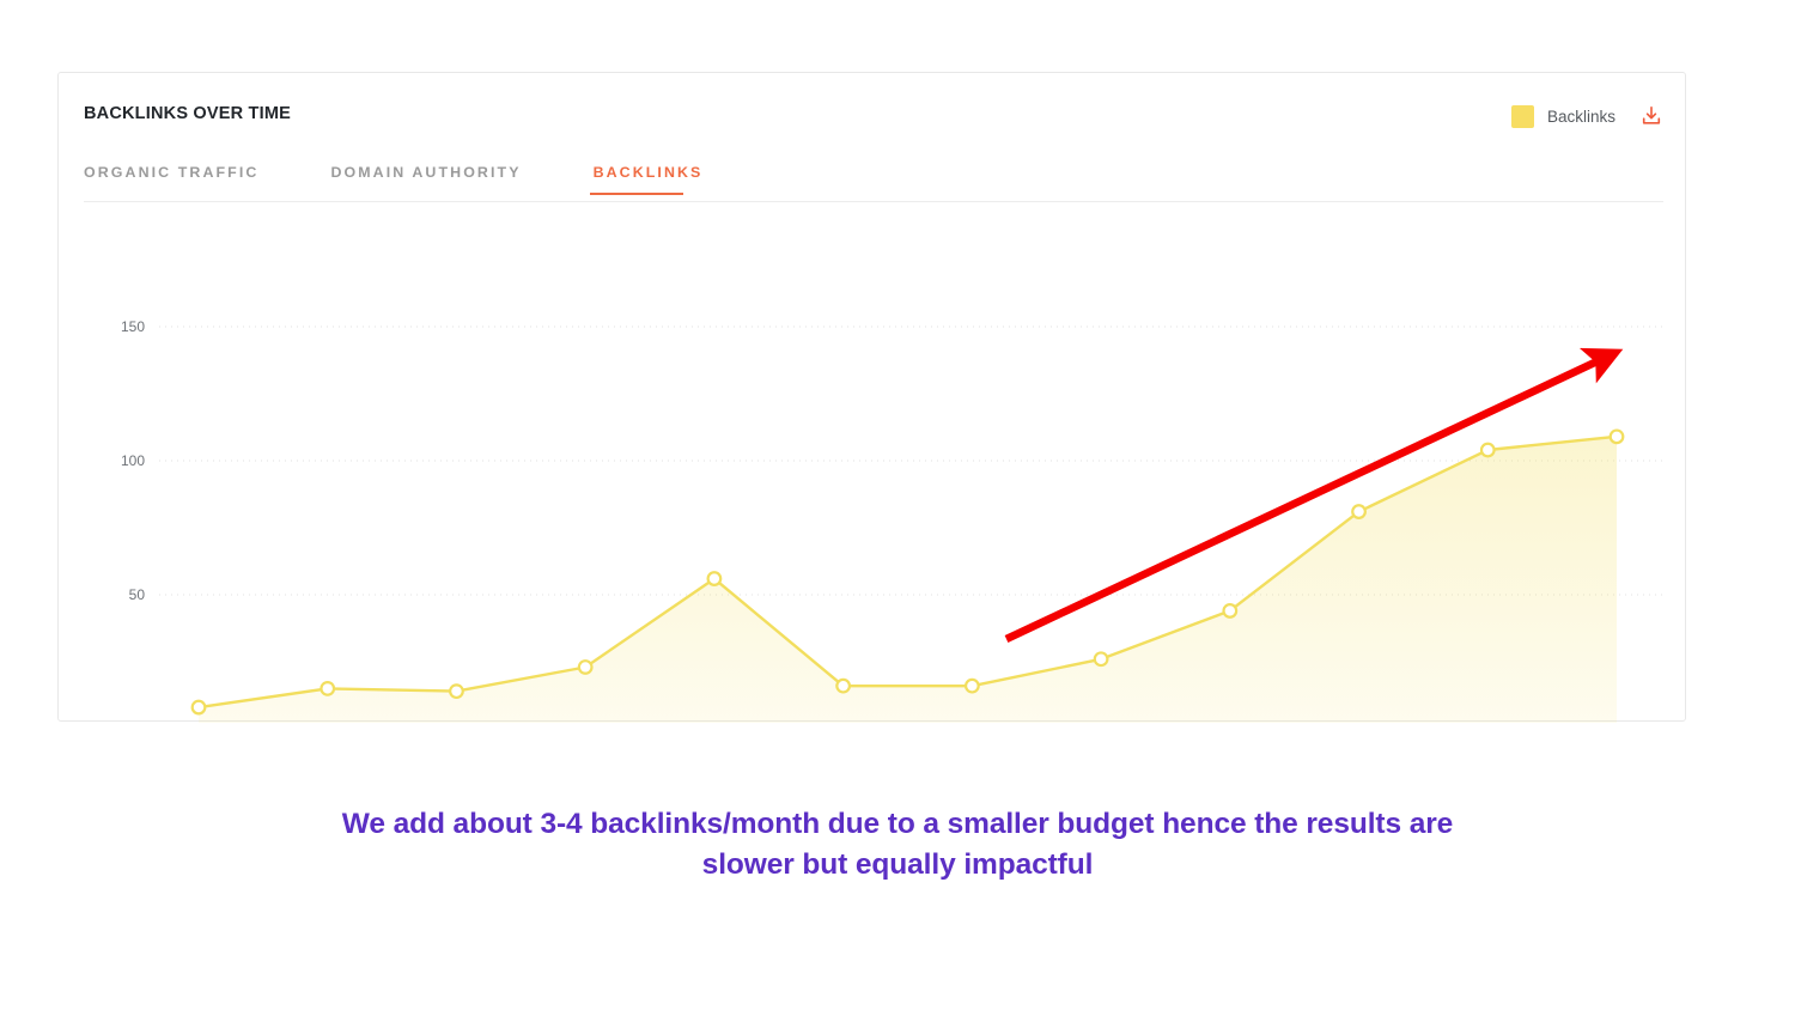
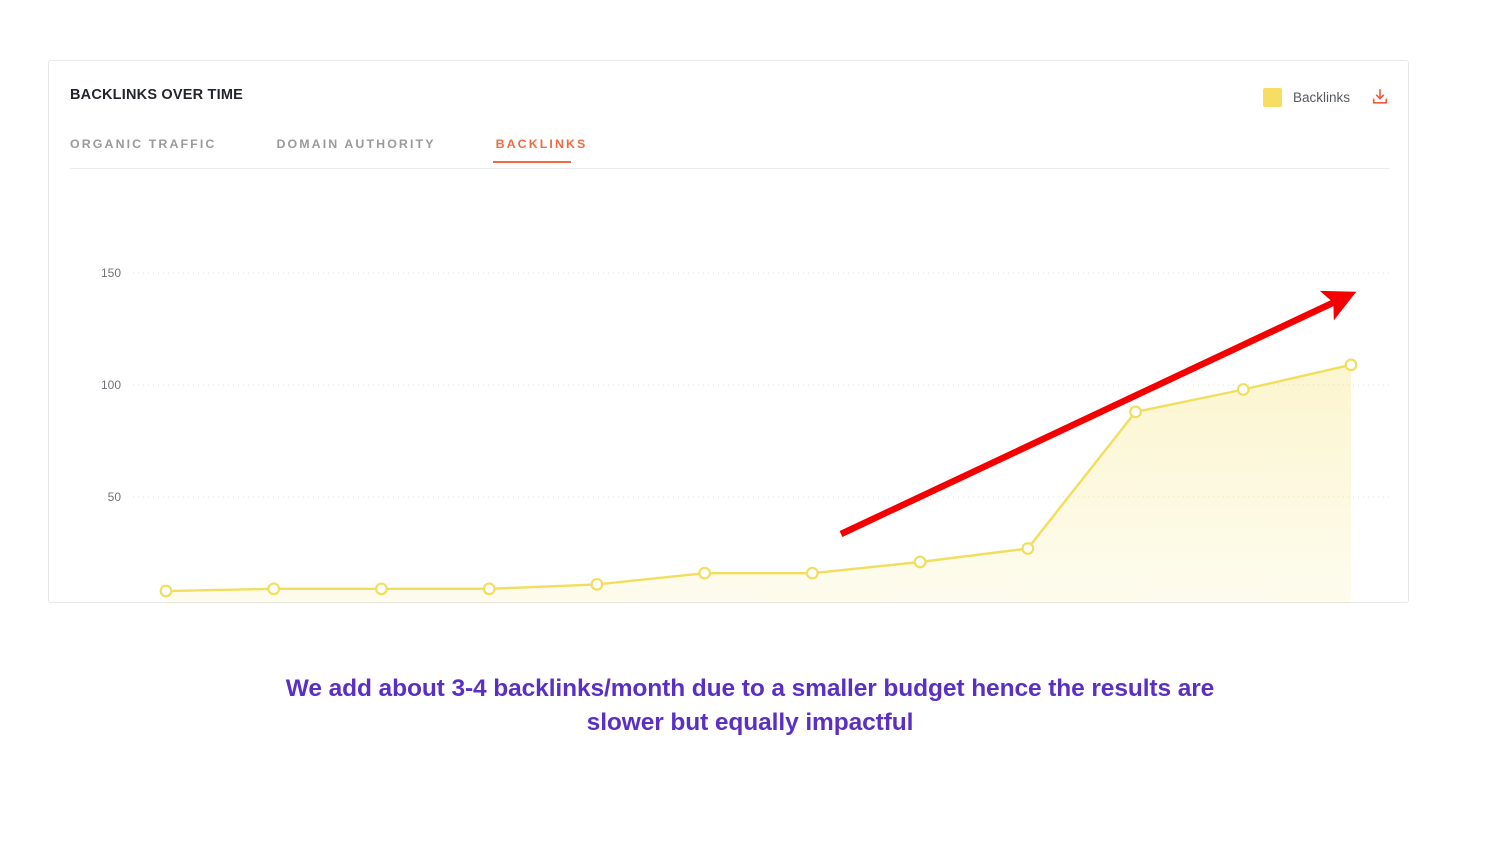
JUL 2024: 15 -> 9
AUG 2024: 14 -> 9
SEP 2024: 23 -> 9
OCT 2024: 56 -> 11
JAN 2025: 26 -> 21
FEB 2025: 44 -> 27
MAR 2025: 81 -> 88
APR 2025: 104 -> 98
